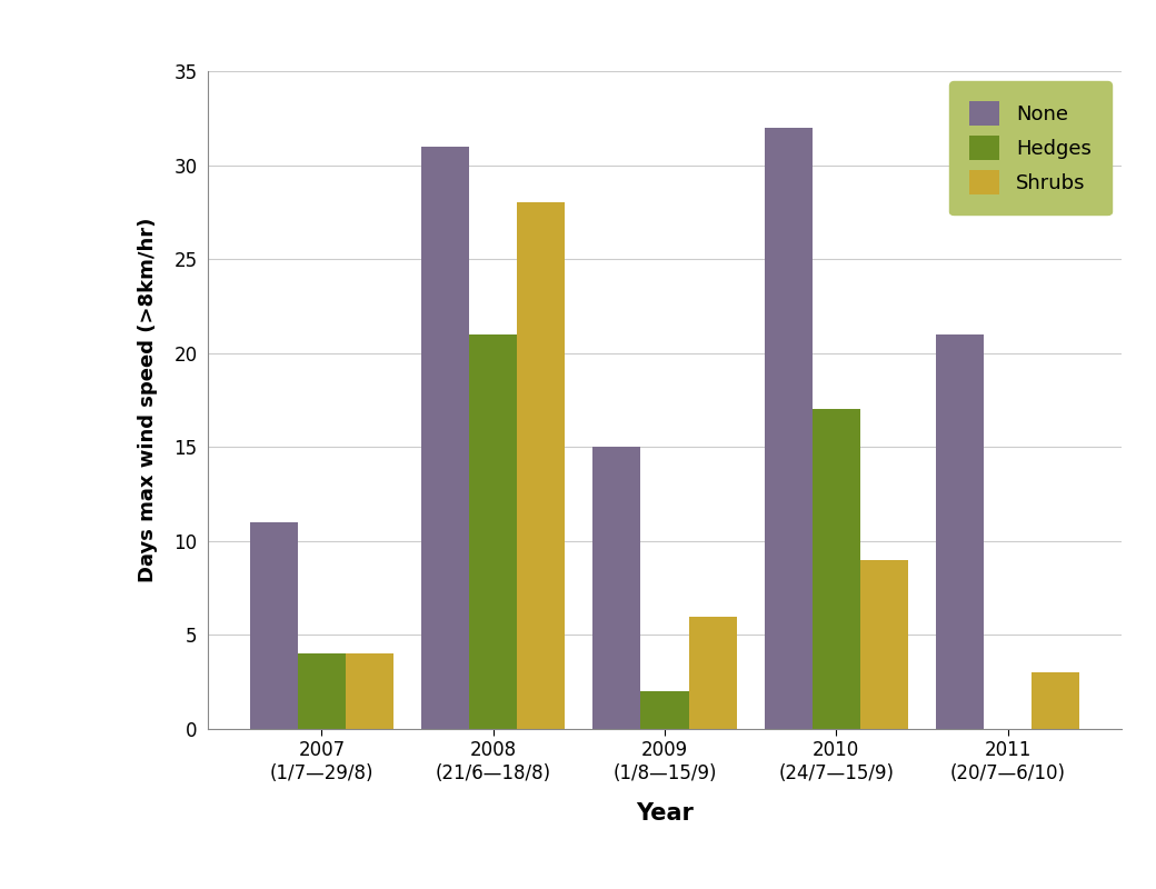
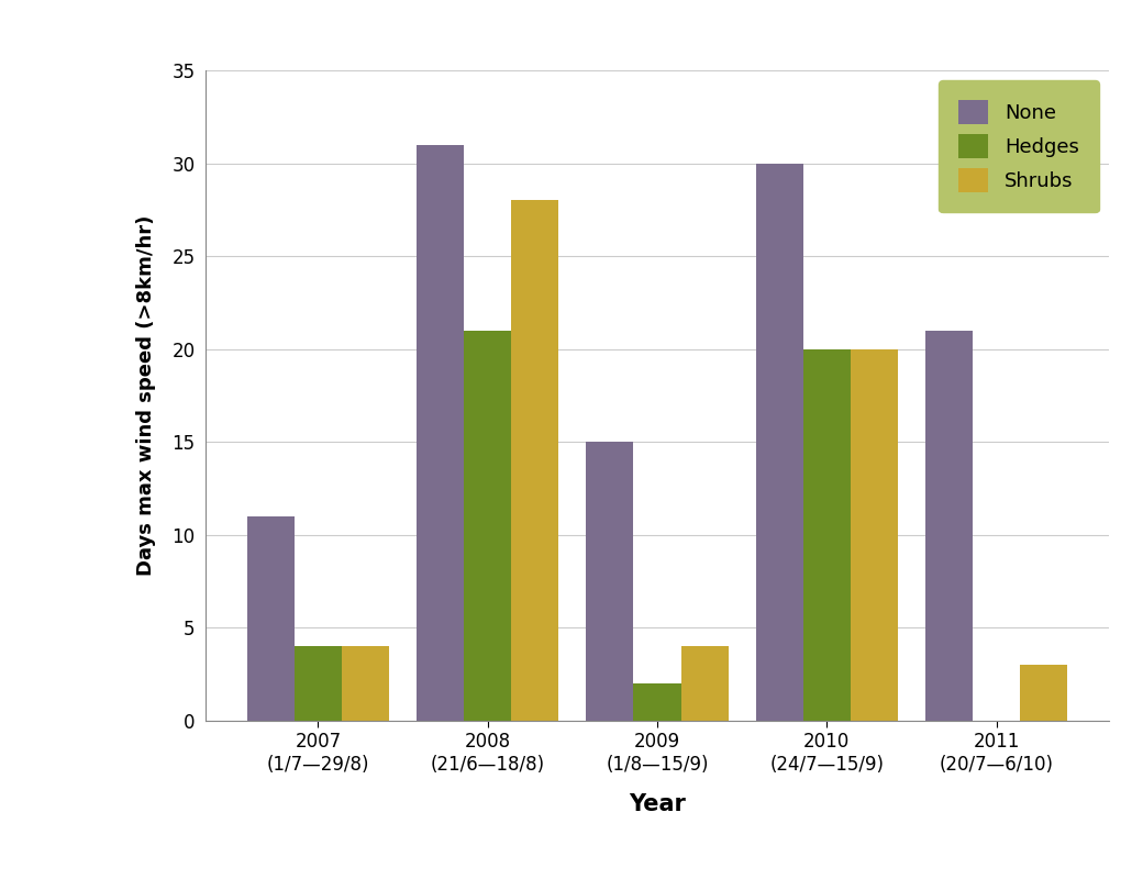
Shrubs/2009 (1/8—15/9): 6 -> 4
None/2010 (24/7—15/9): 32 -> 30
Hedges/2010 (24/7—15/9): 17 -> 20
Shrubs/2010 (24/7—15/9): 9 -> 20
